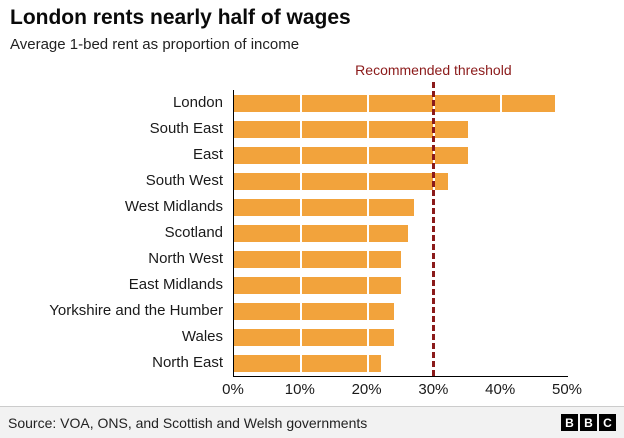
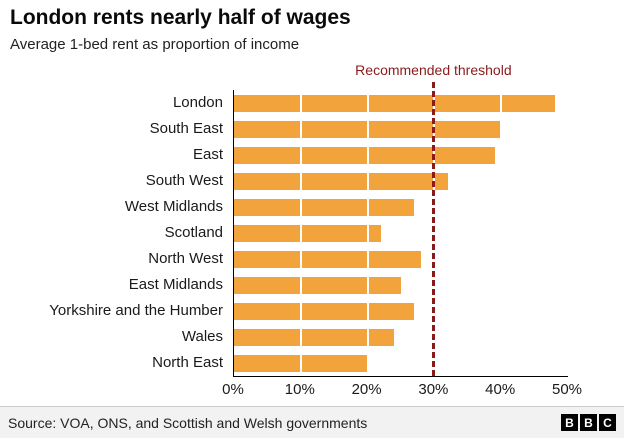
South East: 35% -> 40%
East: 35% -> 39%
Scotland: 26% -> 22%
North West: 25% -> 28%
Yorkshire and the Humber: 24% -> 27%
North East: 22% -> 20%
